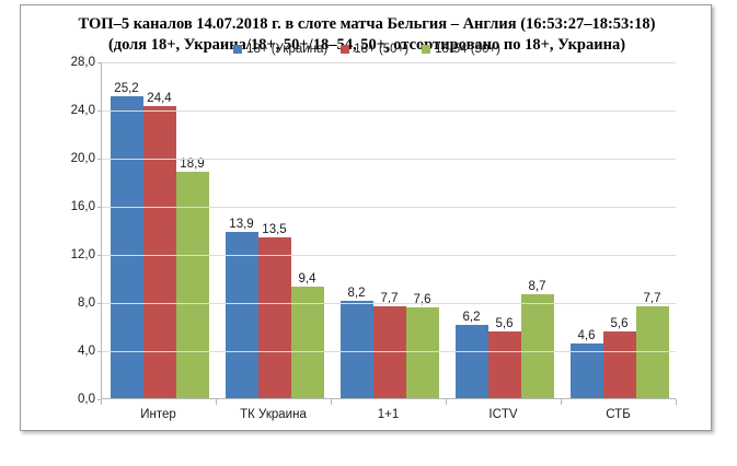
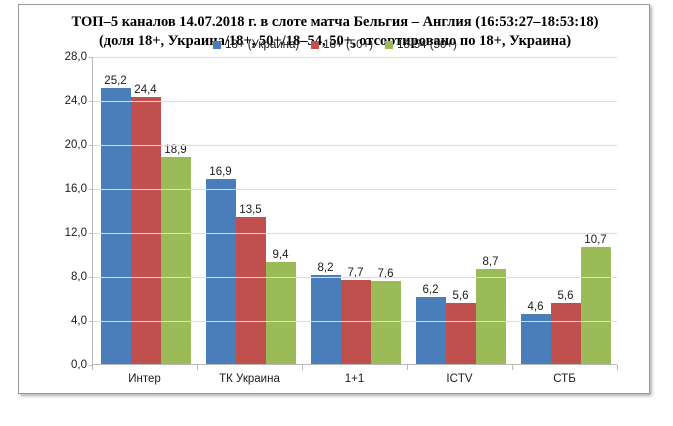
18+ (Украина)/ТК Украина: 13,9 -> 16,9
18-54 (50+)/СТБ: 7,7 -> 10,7
